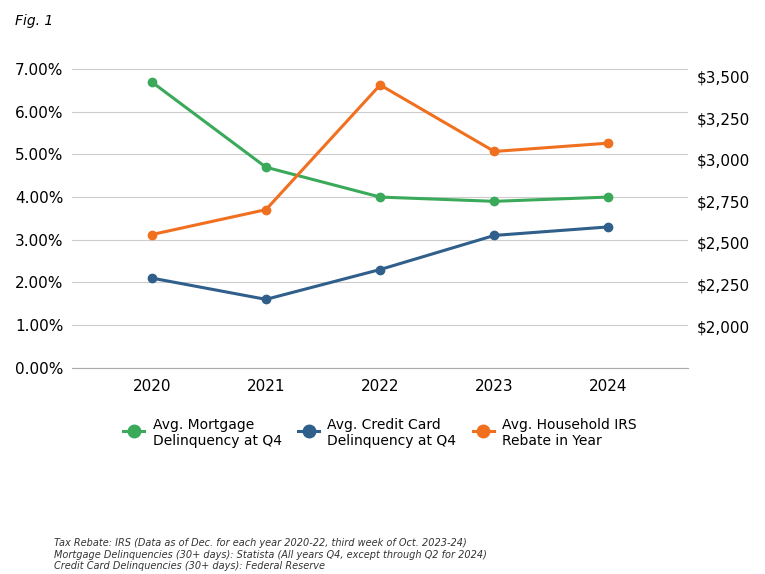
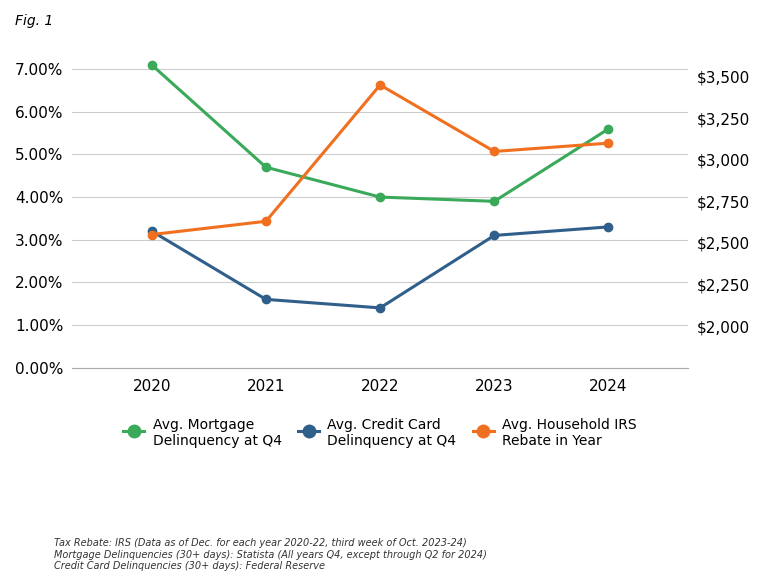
Avg. Mortgage Delinquency at Q4/2020: 6.7% -> 7.1%
Avg. Credit Card Delinquency at Q4/2020: 2.1% -> 3.2%
Avg. Household IRS Rebate in Year/2021: $2,700 -> $2,630
Avg. Credit Card Delinquency at Q4/2022: 2.3% -> 1.4%
Avg. Mortgage Delinquency at Q4/2024: 4.0% -> 5.6%
